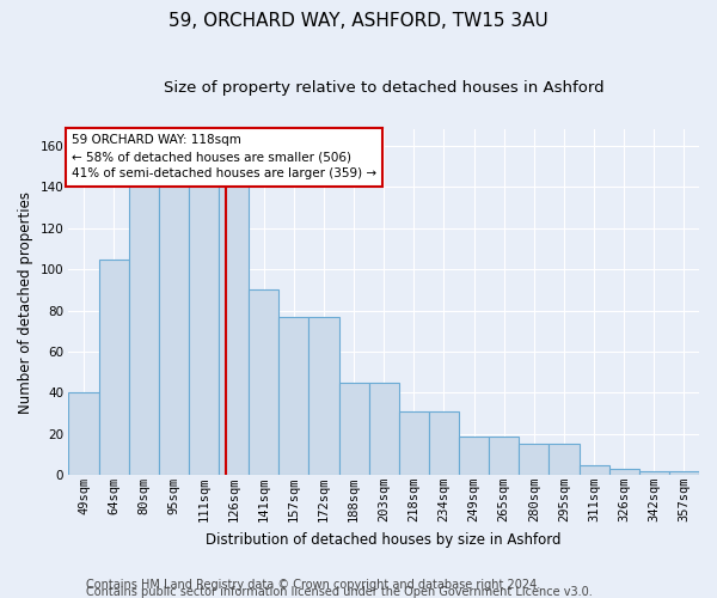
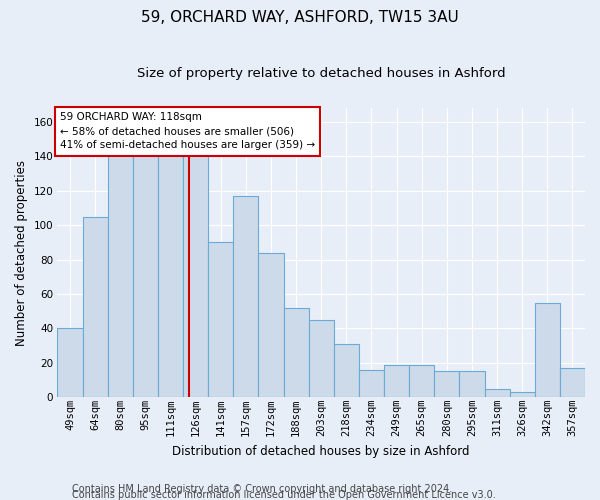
157sqm: 77 -> 117
172sqm: 77 -> 84
188sqm: 45 -> 52
234sqm: 31 -> 16
342sqm: 2 -> 55
357sqm: 2 -> 17
